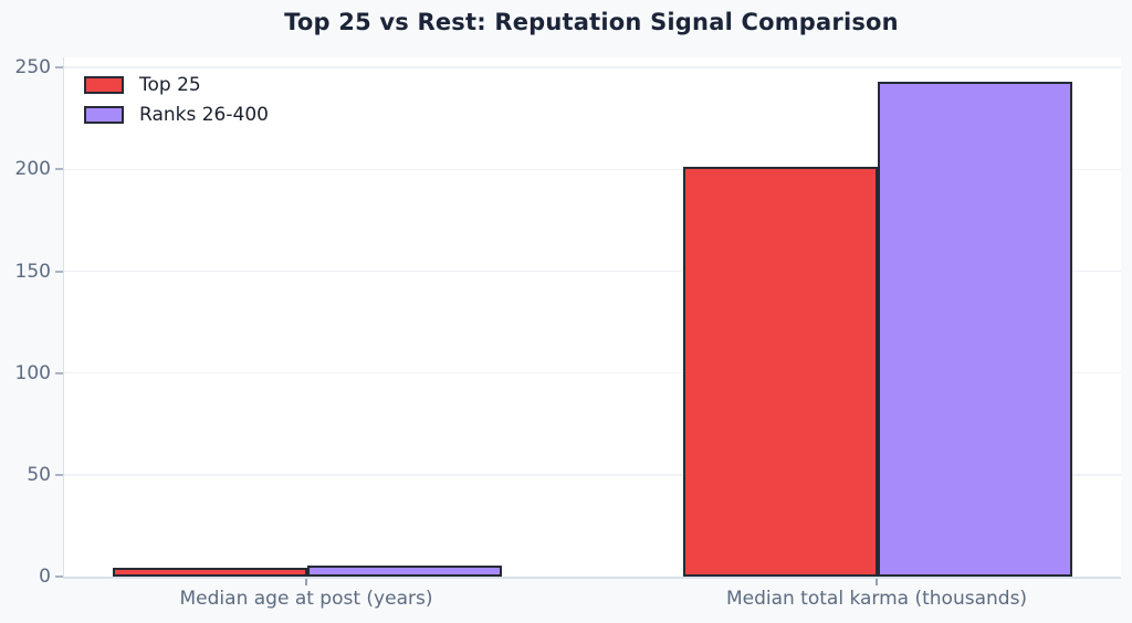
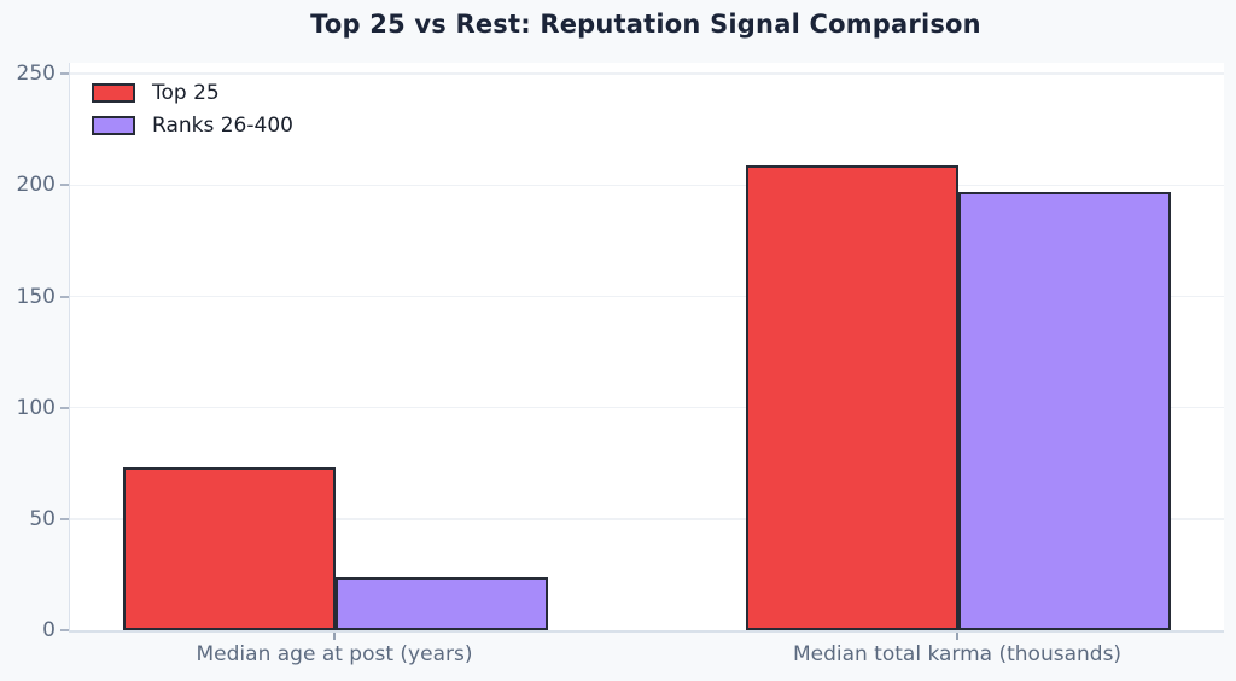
Top 25/Median age at post (years): 3 -> 72
Ranks 26-400/Median age at post (years): 4 -> 23
Top 25/Median total karma (thousands): 200 -> 208
Ranks 26-400/Median total karma (thousands): 242 -> 196
